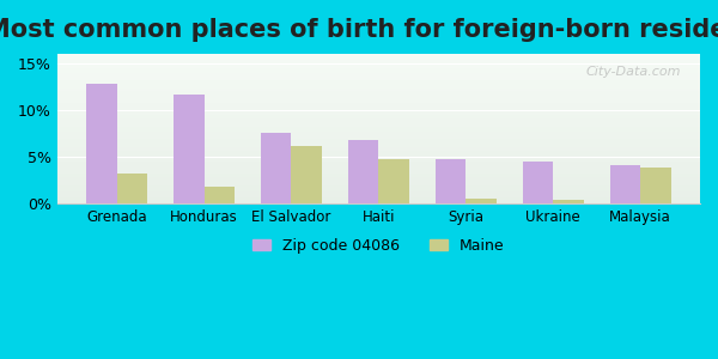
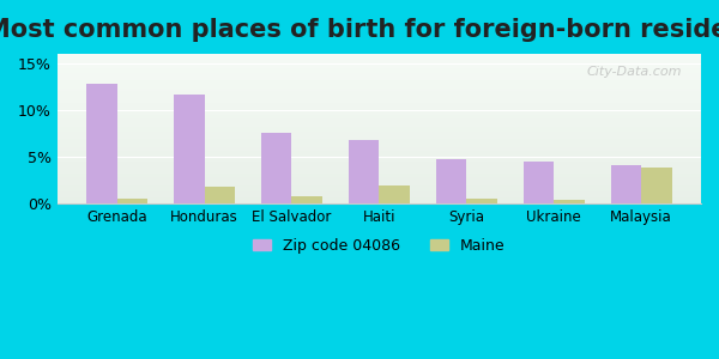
Maine/Grenada: 3.2% -> 0.5%
Maine/El Salvador: 6.2% -> 0.8%
Maine/Haiti: 4.8% -> 2.0%
